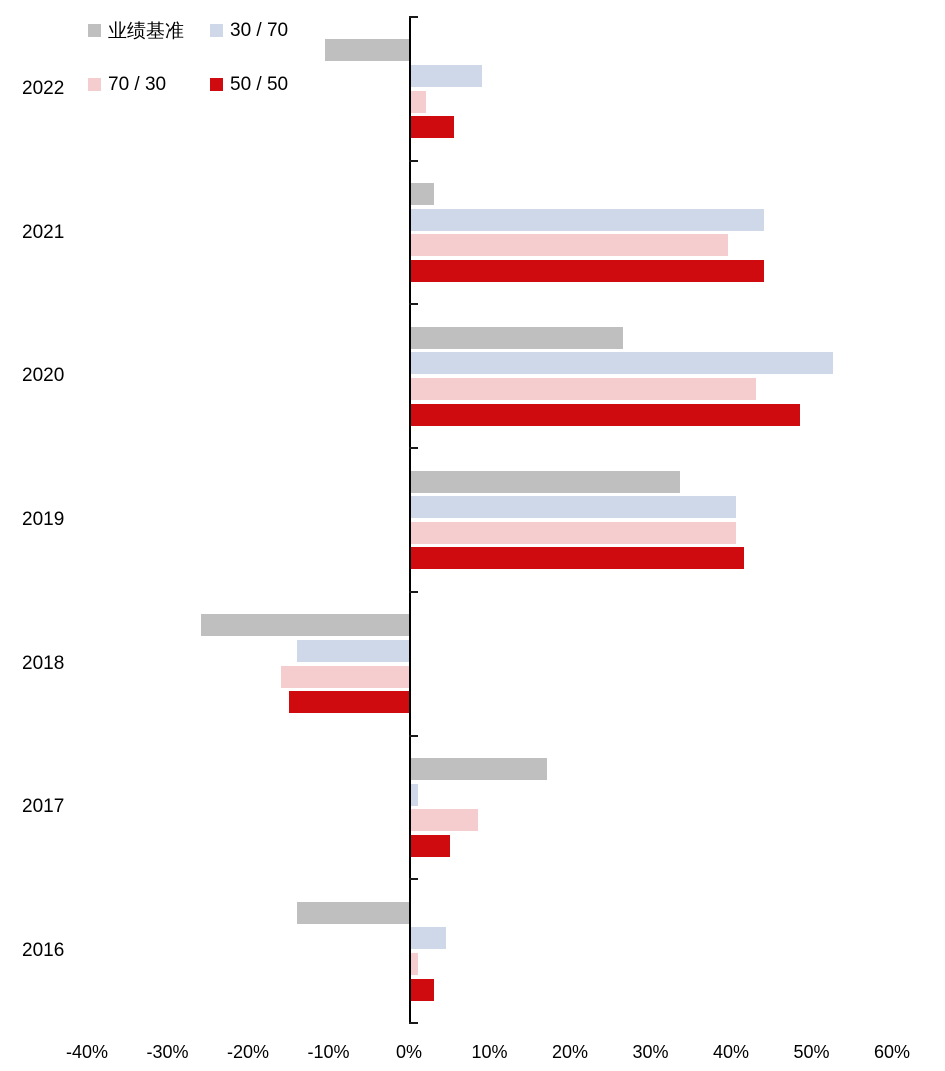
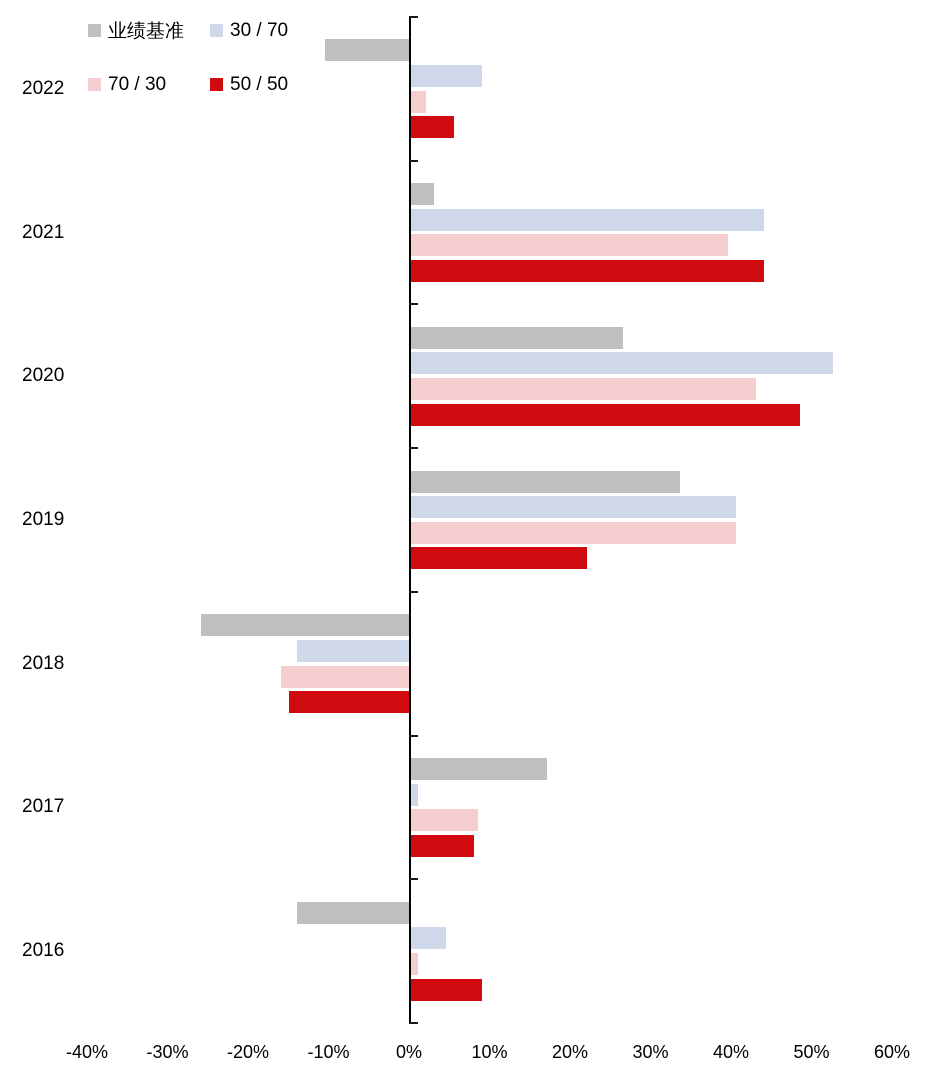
50 / 50/2019: 42% -> 22%
50 / 50/2017: 5% -> 8%
50 / 50/2016: 3% -> 9%
